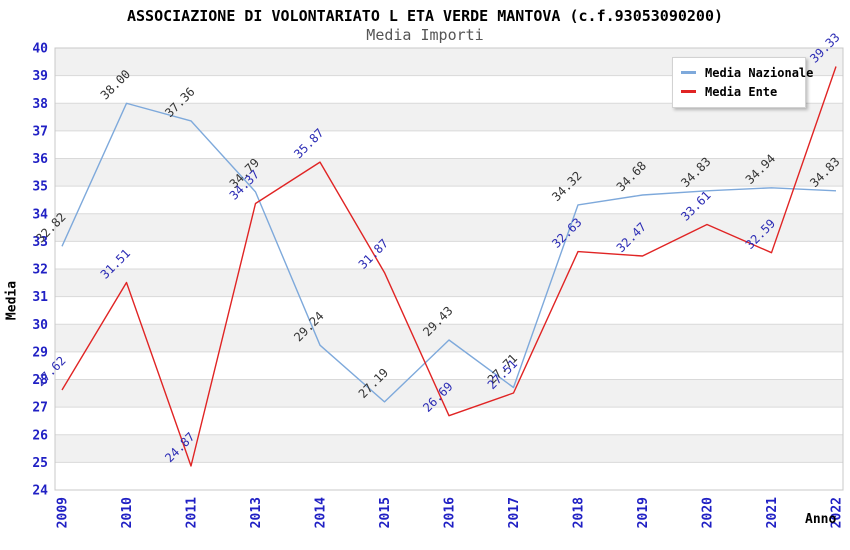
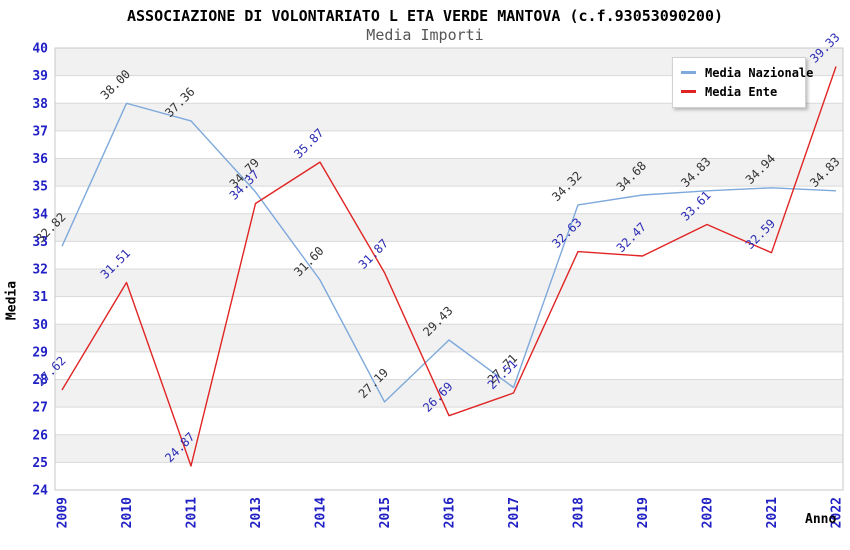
Media Nazionale/2014: 29.24 -> 31.60
